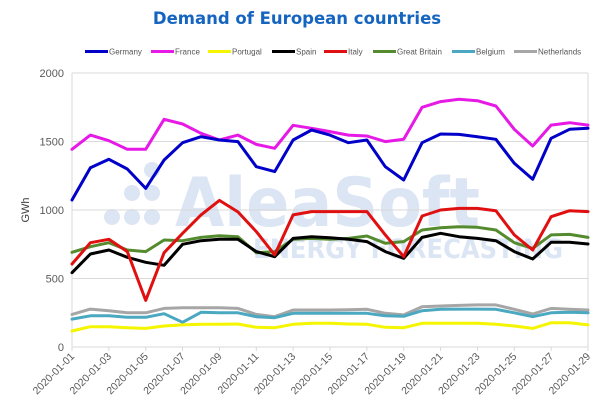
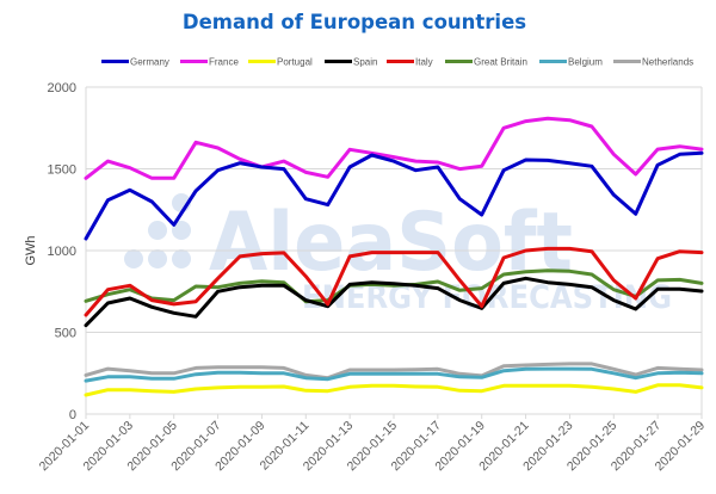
Italy/2020-01-05: 340 -> 670
Belgium/2020-01-07: 180 -> 250
Italy/2020-01-09: 1070 -> 980
